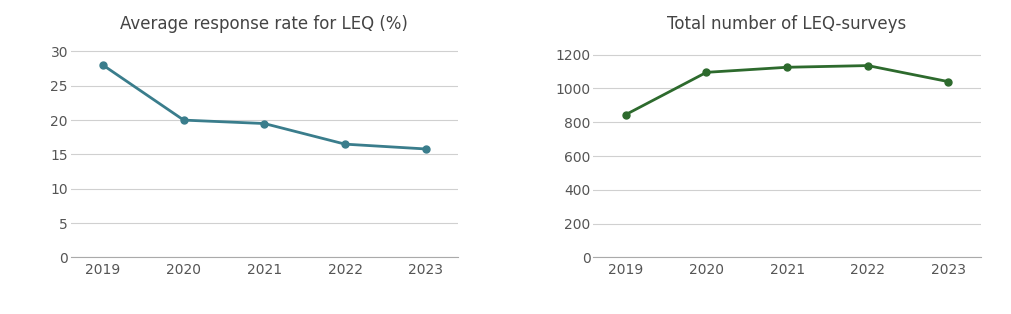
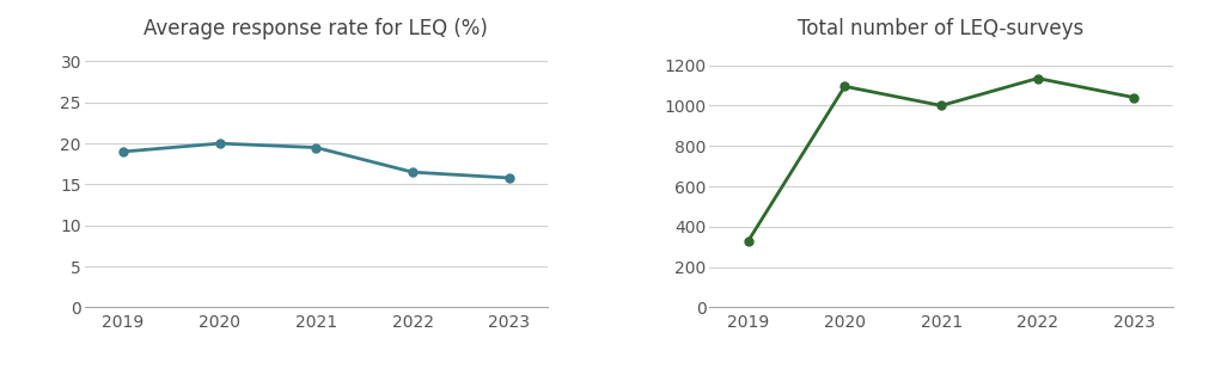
Average response rate for LEQ (%)/2019: 28.0 -> 19.0
Total number of LEQ-surveys/2019: 840 -> 330
Total number of LEQ-surveys/2021: 1120 -> 1000
